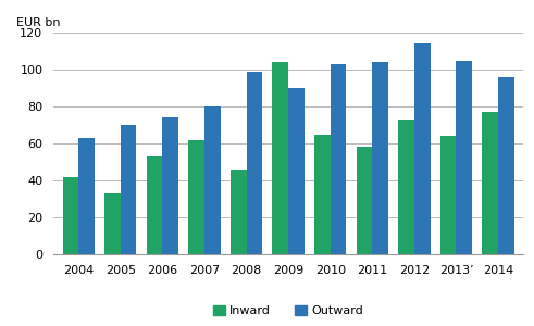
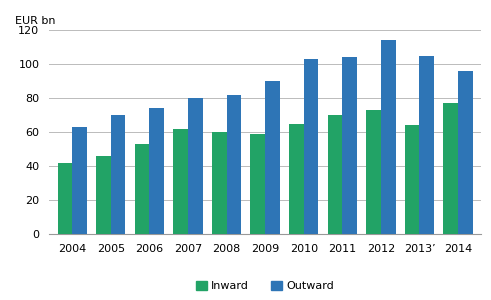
Inward/2005: 33 -> 46
Inward/2008: 46 -> 60
Outward/2008: 99 -> 82
Inward/2009: 104 -> 59
Inward/2011: 58 -> 70
